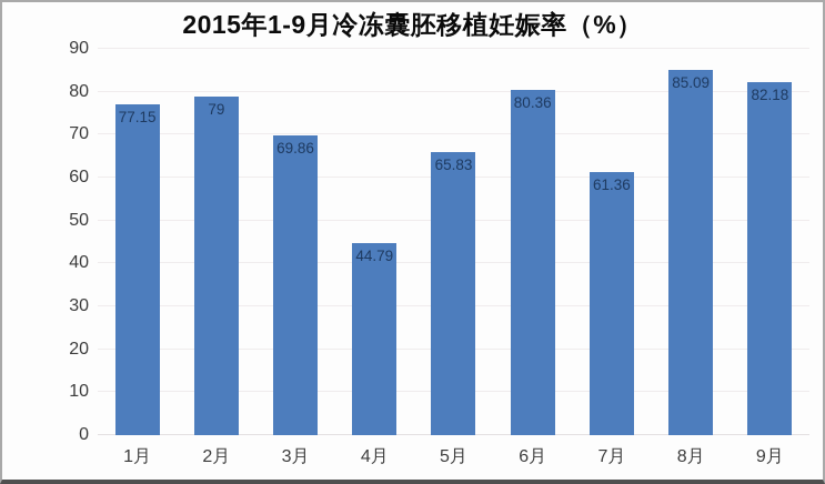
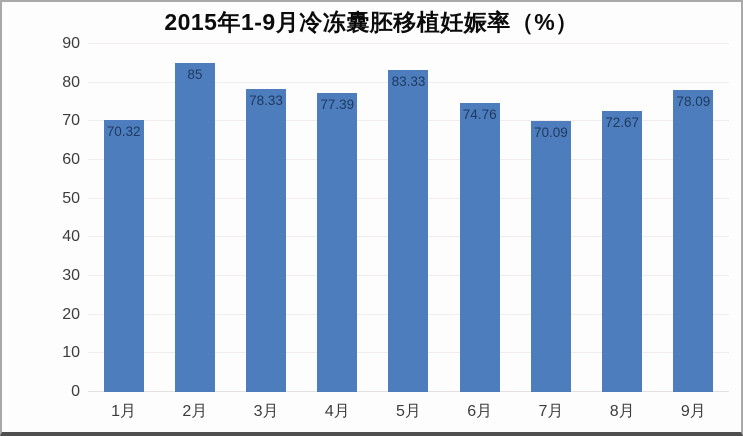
1月: 77.15 -> 70.32
2月: 79 -> 85
3月: 69.86 -> 78.33
4月: 44.79 -> 77.39
5月: 65.83 -> 83.33
6月: 80.36 -> 74.76
7月: 61.36 -> 70.09
8月: 85.09 -> 72.67
9月: 82.18 -> 78.09
